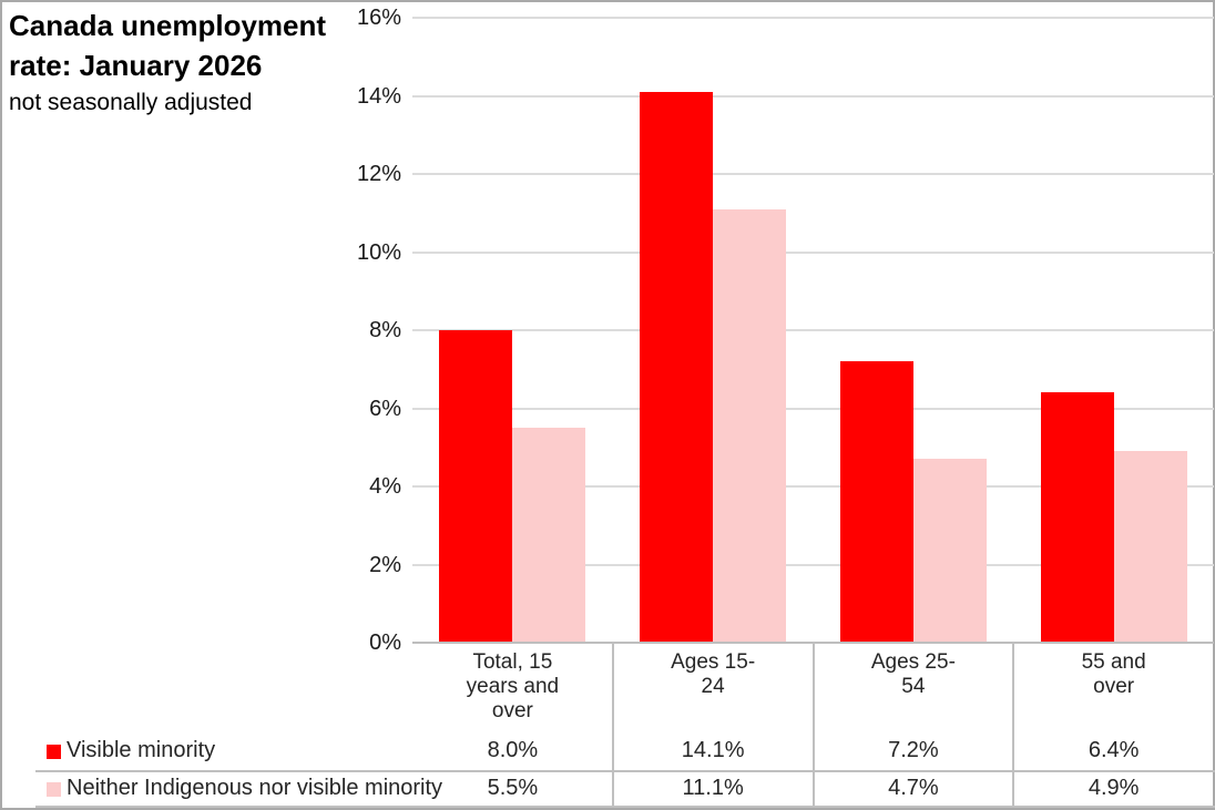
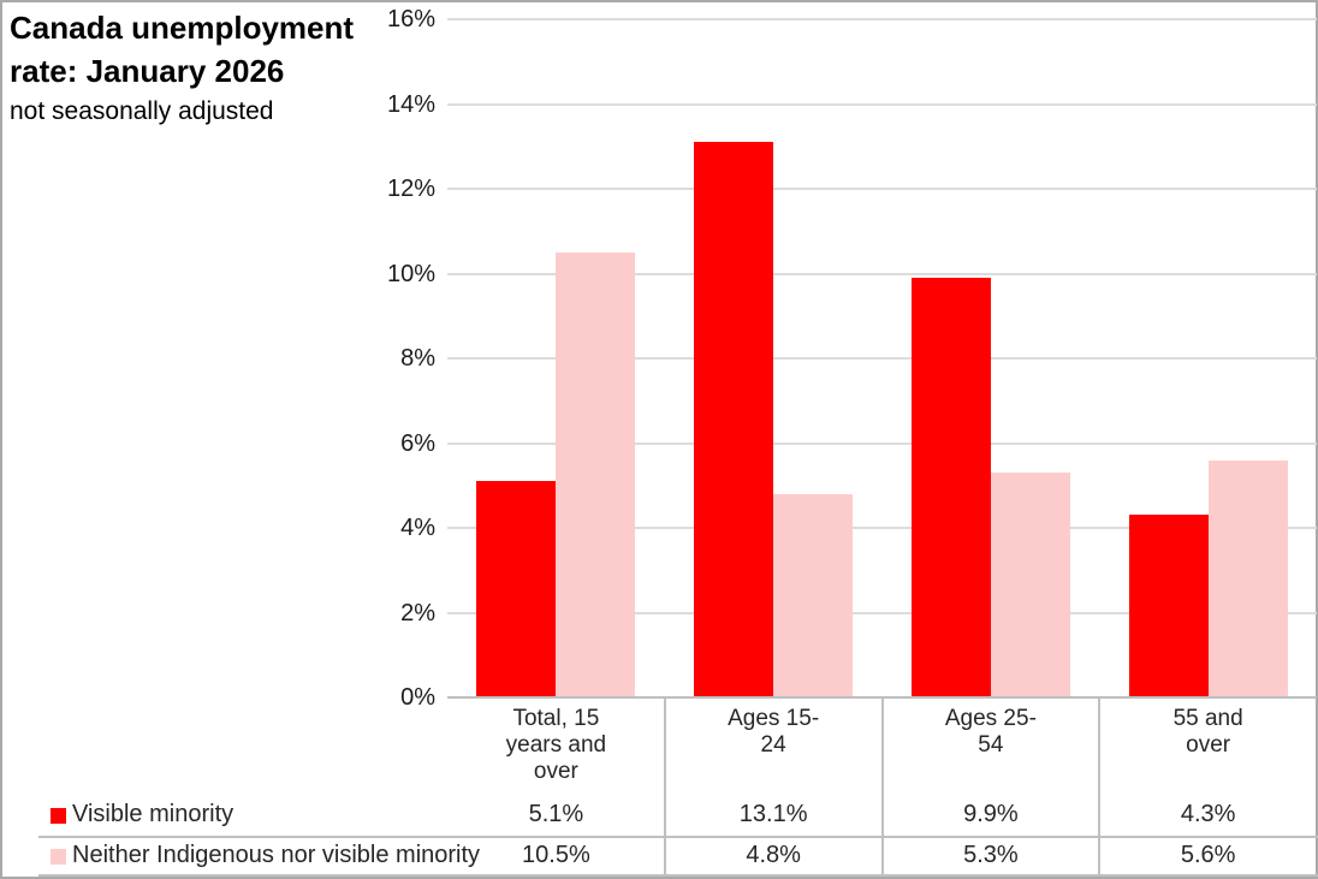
Visible minority/Total, 15 years and over: 8.0% -> 5.1%
Neither Indigenous nor visible minority/Total, 15 years and over: 5.5% -> 10.5%
Visible minority/Ages 15-24: 14.1% -> 13.1%
Neither Indigenous nor visible minority/Ages 15-24: 11.1% -> 4.8%
Visible minority/Ages 25-54: 7.2% -> 9.9%
Neither Indigenous nor visible minority/Ages 25-54: 4.7% -> 5.3%
Visible minority/55 and over: 6.4% -> 4.3%
Neither Indigenous nor visible minority/55 and over: 4.9% -> 5.6%
